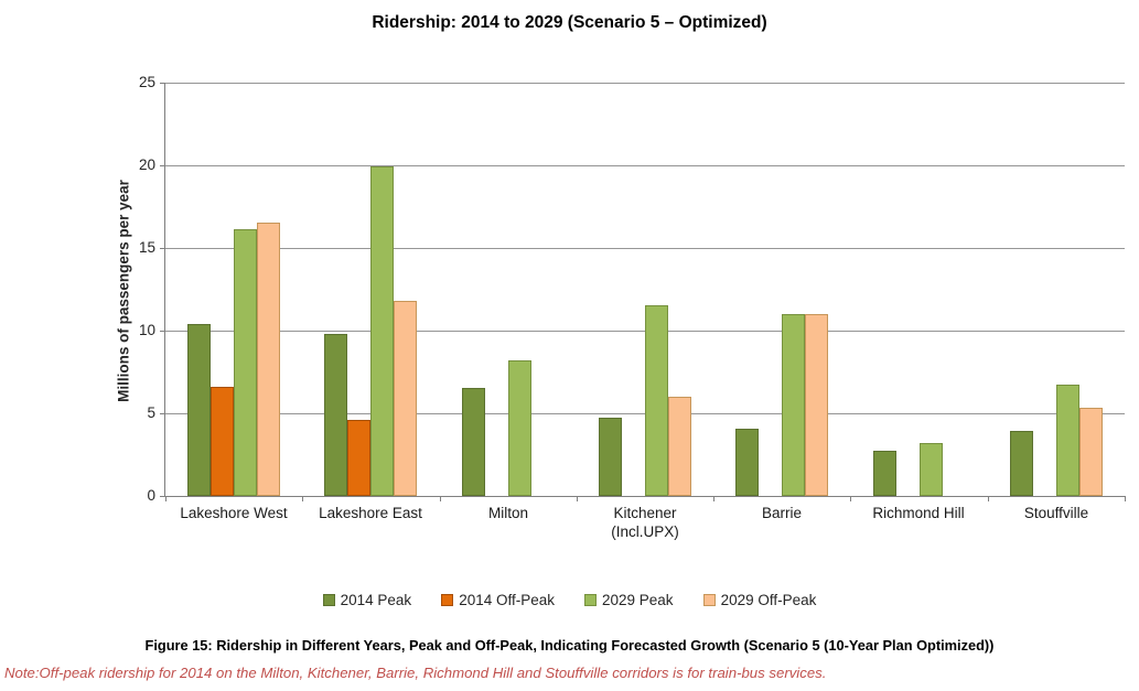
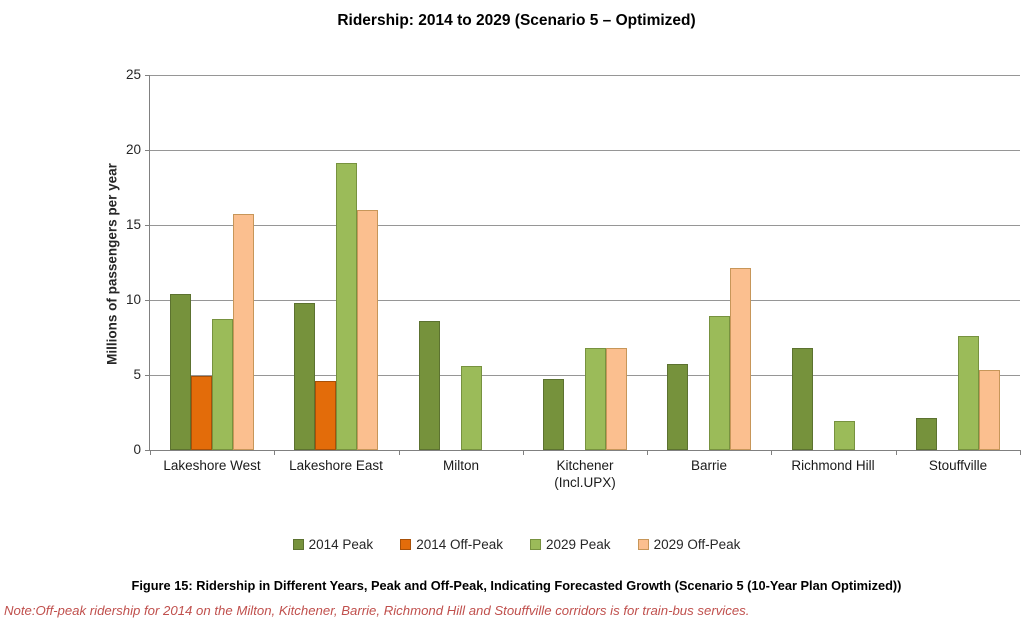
2014 Off-Peak/Lakeshore West: 6.6 -> 4.9
2029 Peak/Lakeshore West: 16.1 -> 8.7
2029 Off-Peak/Lakeshore West: 16.5 -> 15.7
2029 Peak/Lakeshore East: 19.9 -> 19.1
2029 Off-Peak/Lakeshore East: 11.8 -> 16.0
2014 Peak/Milton: 6.5 -> 8.6
2029 Peak/Milton: 8.2 -> 5.6
2029 Peak/Kitchener (Incl.UPX): 11.5 -> 6.8
2029 Off-Peak/Kitchener (Incl.UPX): 6.0 -> 6.8
2014 Peak/Barrie: 4.1 -> 5.7
2029 Peak/Barrie: 11.0 -> 8.9
2029 Off-Peak/Barrie: 11.0 -> 12.1
2014 Peak/Richmond Hill: 2.7 -> 6.8
2029 Peak/Richmond Hill: 3.2 -> 1.9
2014 Peak/Stouffville: 3.9 -> 2.1
2029 Peak/Stouffville: 6.7 -> 7.6
